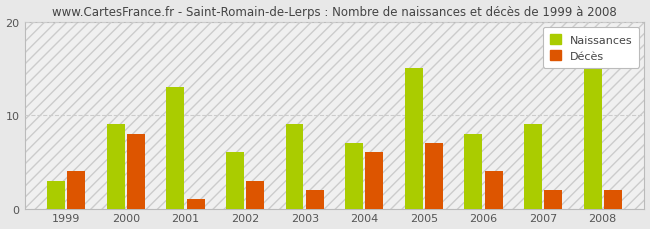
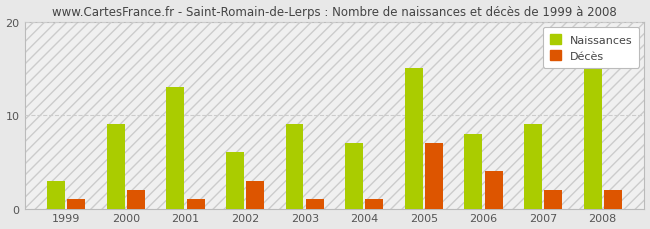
Décès/1999: 4 -> 1
Décès/2000: 8 -> 2
Décès/2003: 2 -> 1
Décès/2004: 6 -> 1
